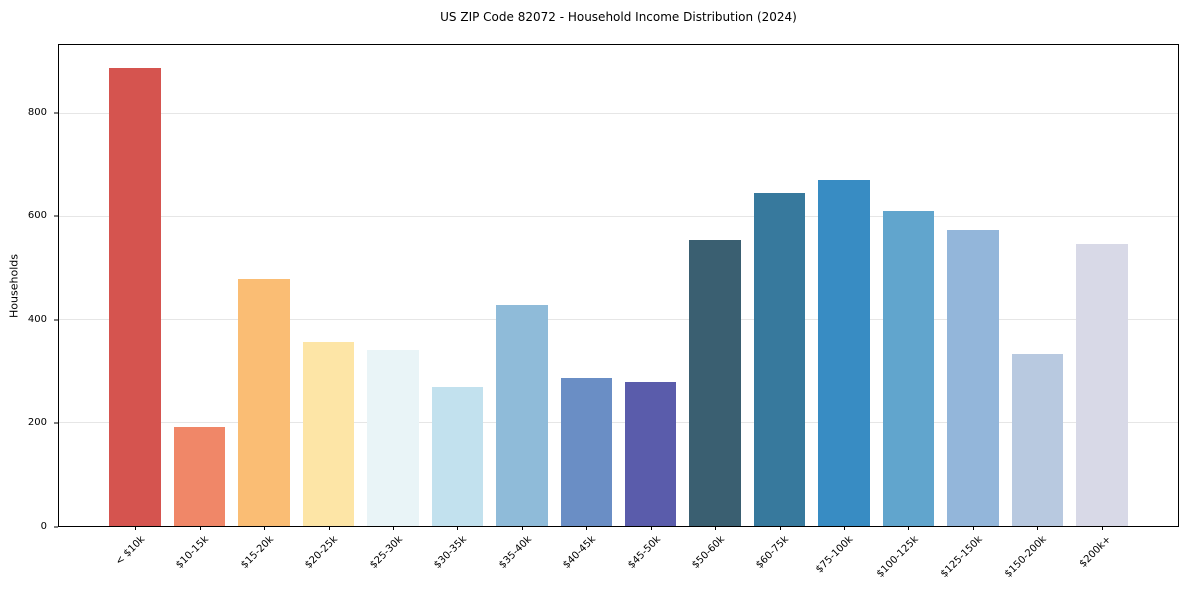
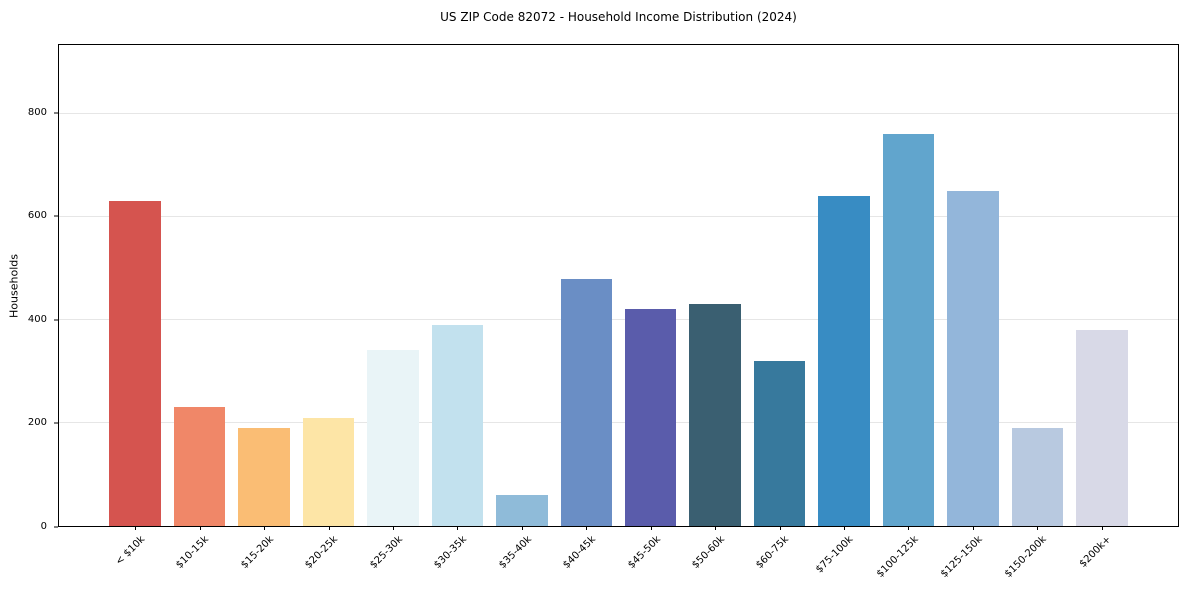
< $10k: 890 -> 630
$10-15k: 190 -> 230
$15-20k: 480 -> 190
$20-25k: 360 -> 210
$30-35k: 270 -> 390
$35-40k: 430 -> 60
$40-45k: 290 -> 480
$45-50k: 280 -> 420
$50-60k: 560 -> 430
$60-75k: 650 -> 320
$75-100k: 670 -> 640
$100-125k: 610 -> 760
$125-150k: 570 -> 650
$150-200k: 330 -> 190
$200k+: 550 -> 380
